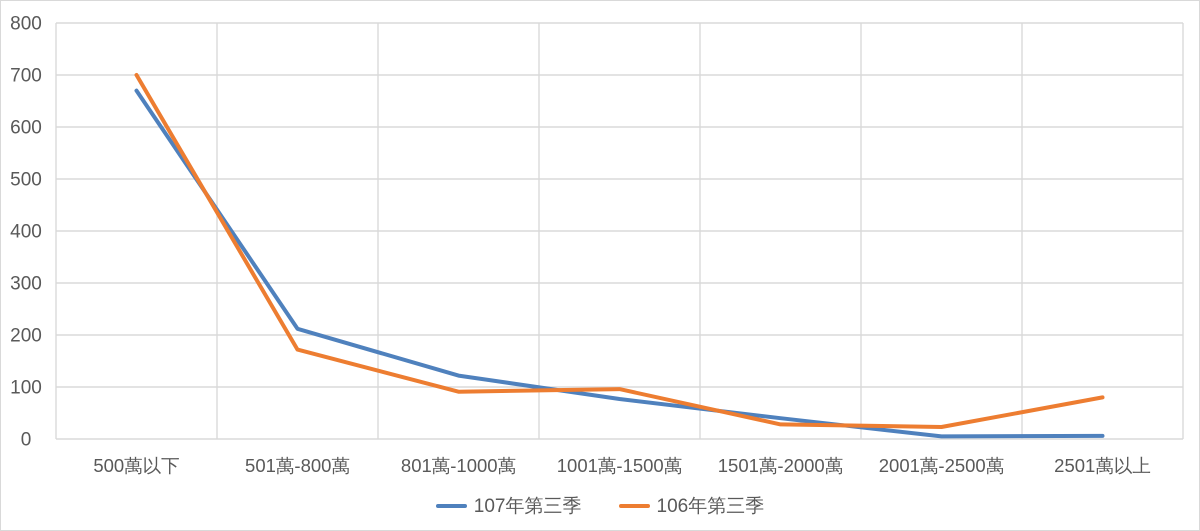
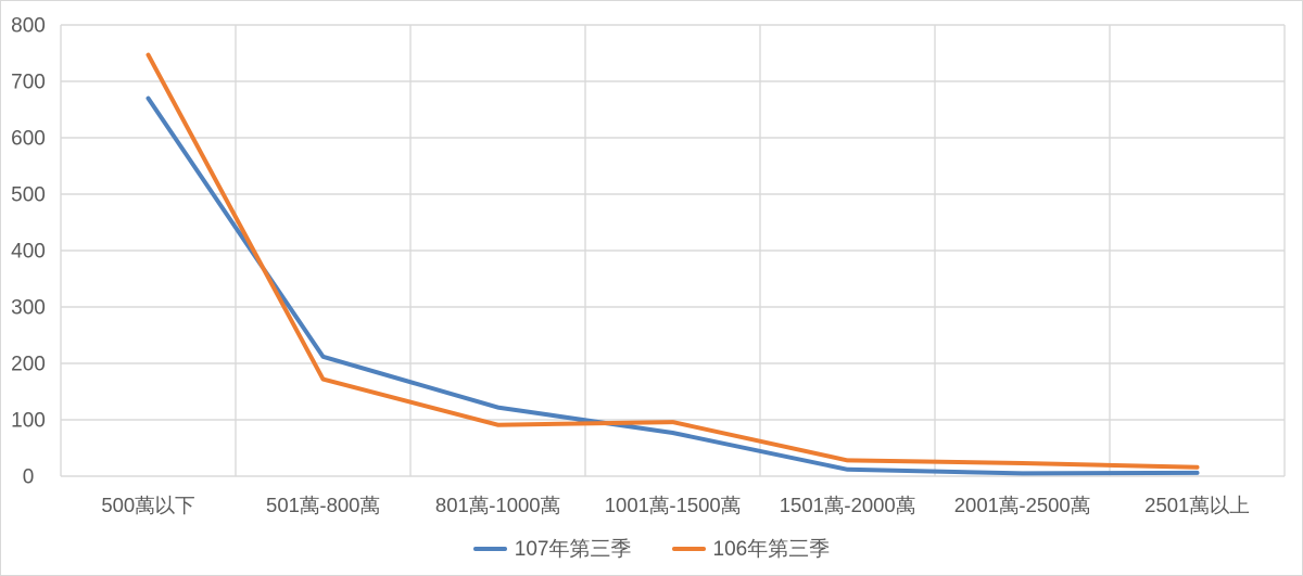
106年第三季/500萬以下: 700 -> 750
107年第三季/1501萬-2000萬: 40 -> 10
106年第三季/2501萬以上: 80 -> 20
